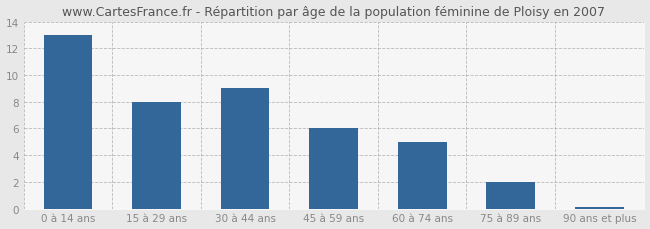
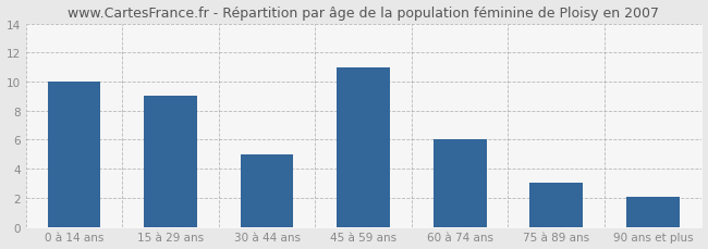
0 à 14 ans: 13.0 -> 10.0
15 à 29 ans: 8.0 -> 9.0
30 à 44 ans: 9.0 -> 5.0
45 à 59 ans: 6.0 -> 11.0
60 à 74 ans: 5.0 -> 6.0
75 à 89 ans: 2.0 -> 3.0
90 ans et plus: 0.1 -> 2.1
